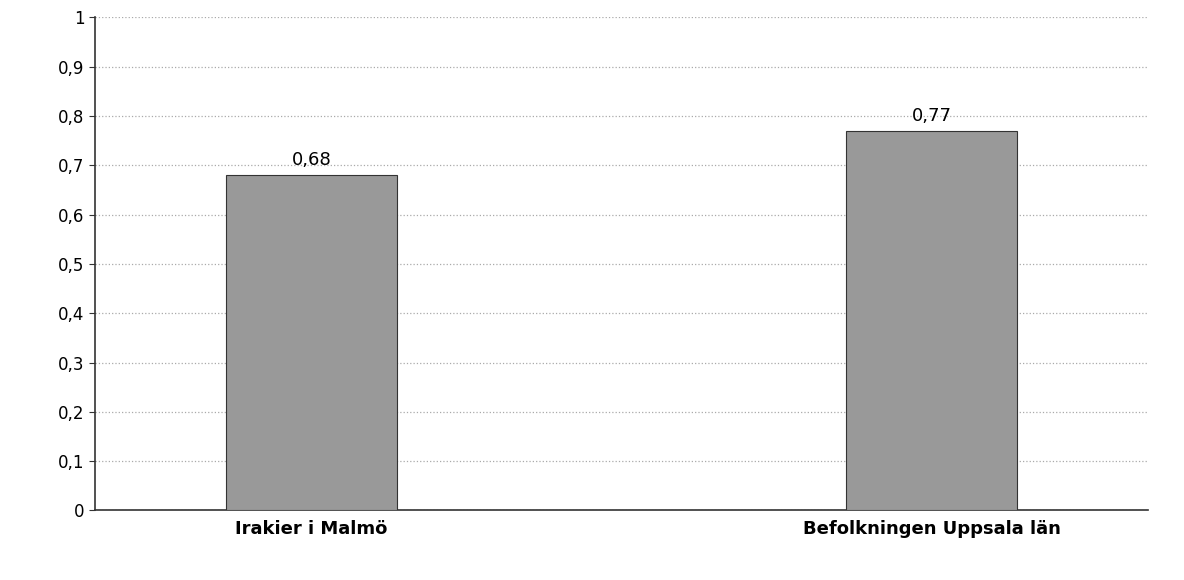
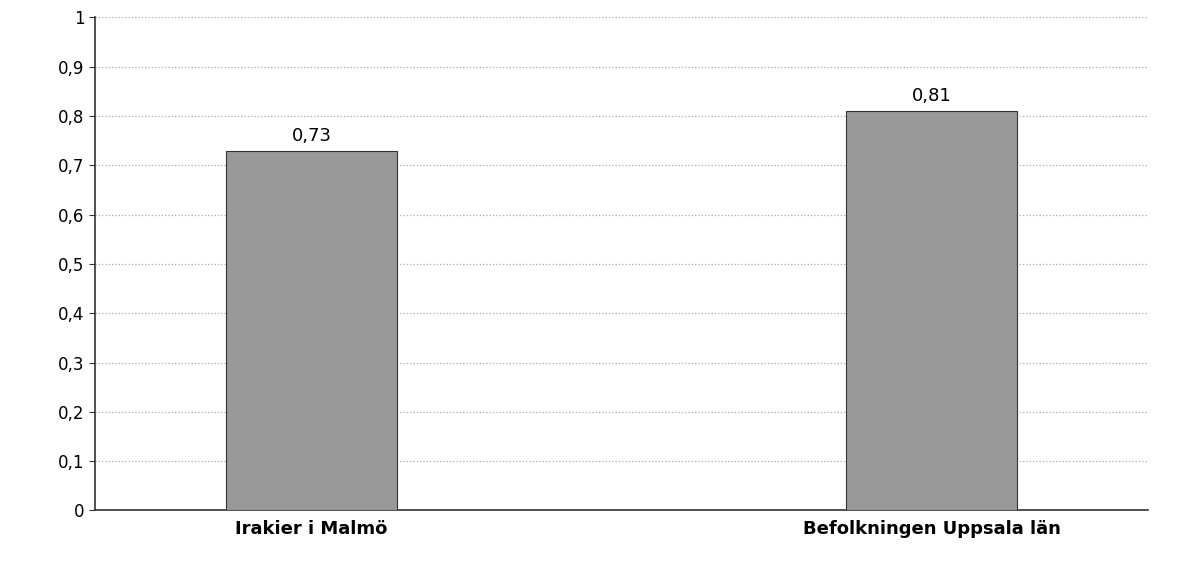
Irakier i Malmö: 0,68 -> 0,73
Befolkningen Uppsala län: 0,77 -> 0,81
